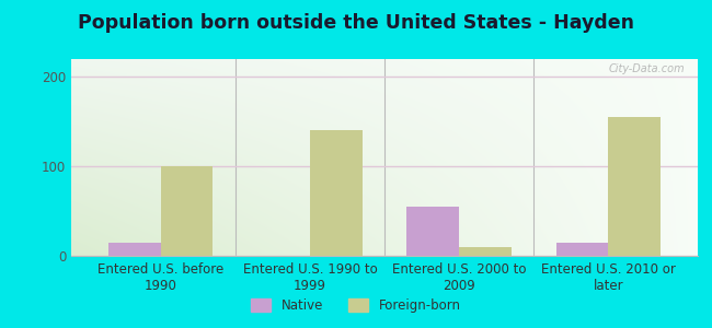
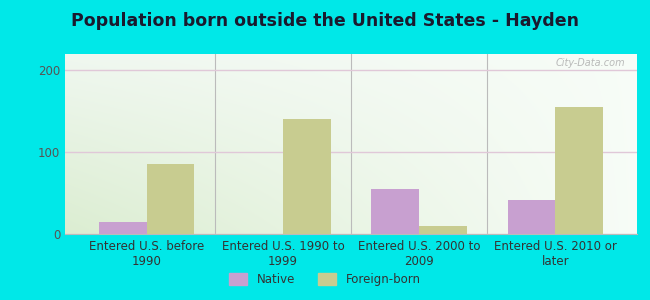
Foreign-born/Entered U.S. before 1990: 100 -> 86
Native/Entered U.S. 2010 or later: 15 -> 42
